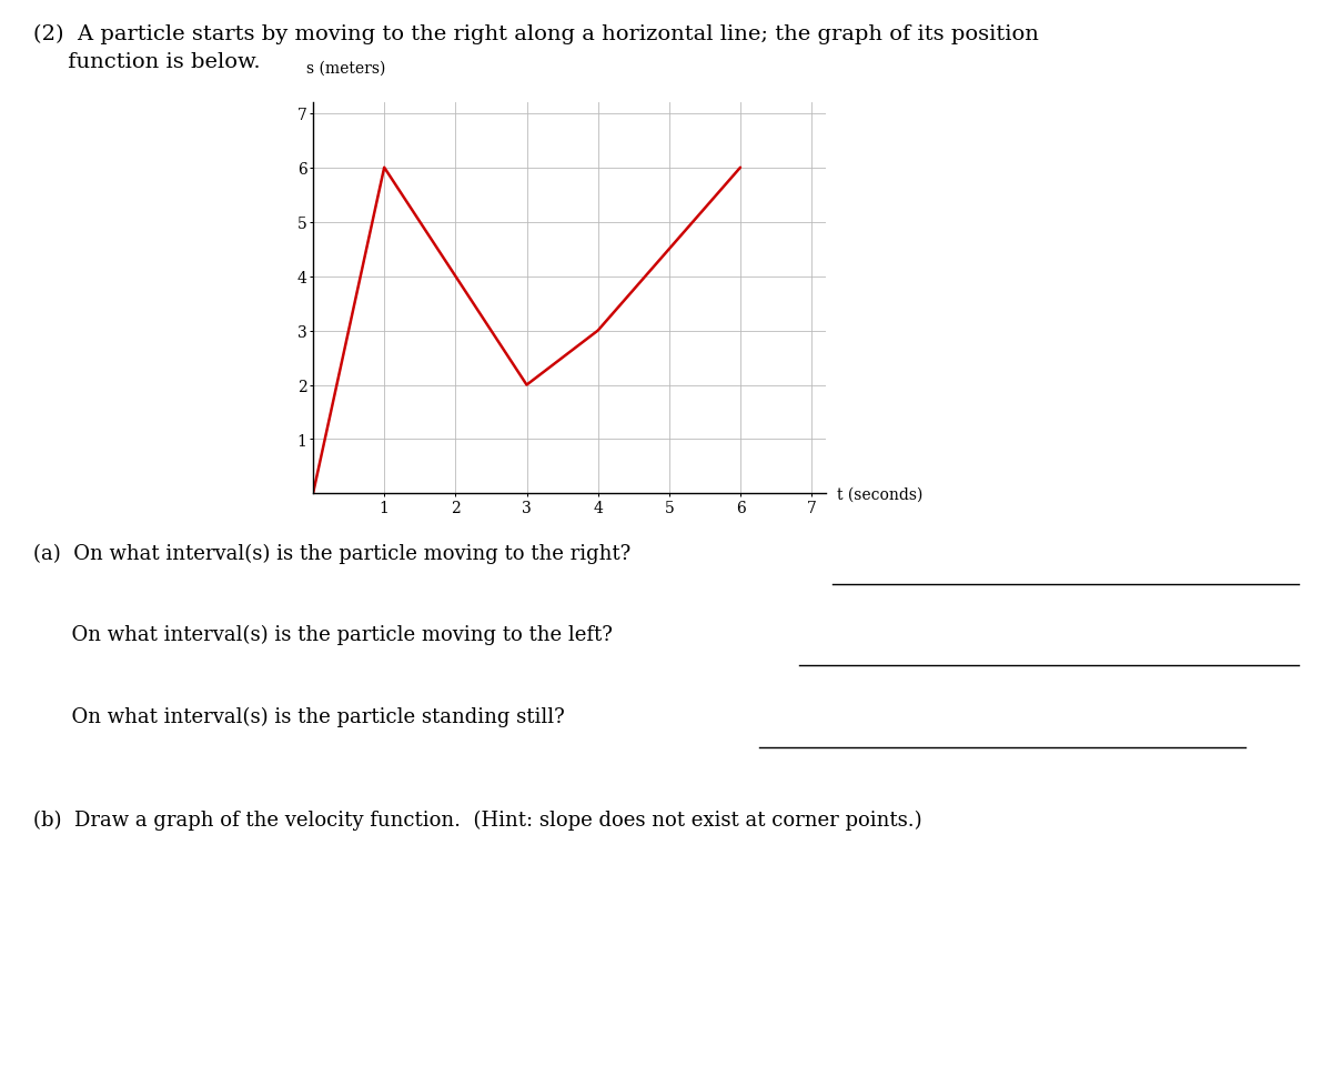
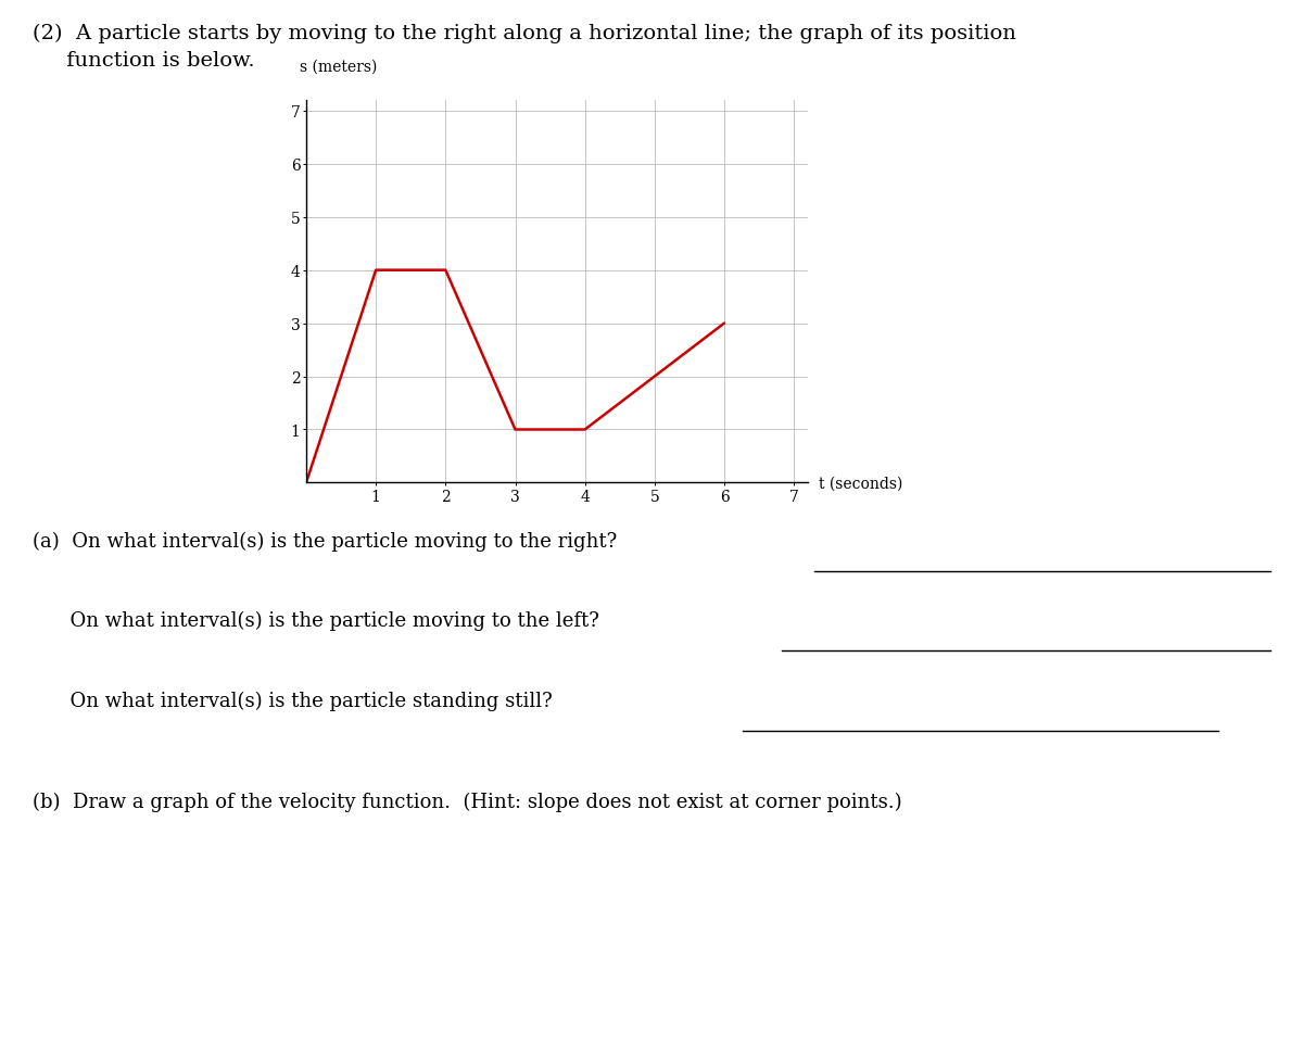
1: 6 -> 4
3: 2 -> 1
4: 3 -> 1
6: 6 -> 3
